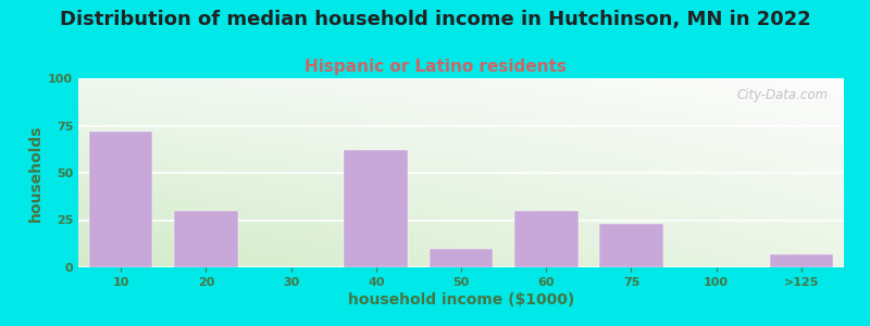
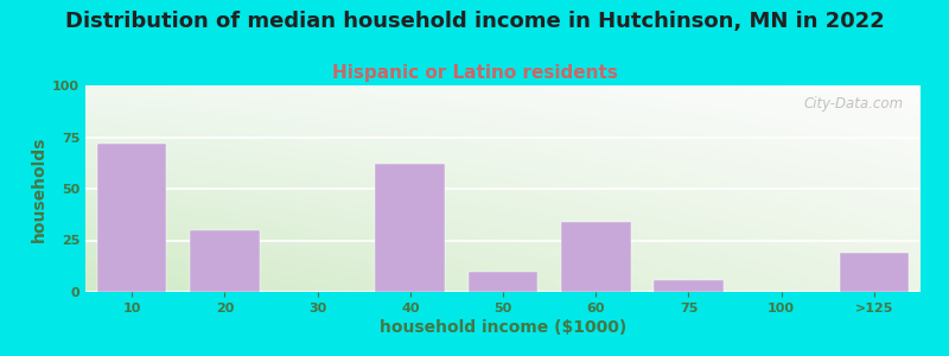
60: 30 -> 34
75: 23 -> 6
>125: 7 -> 19
